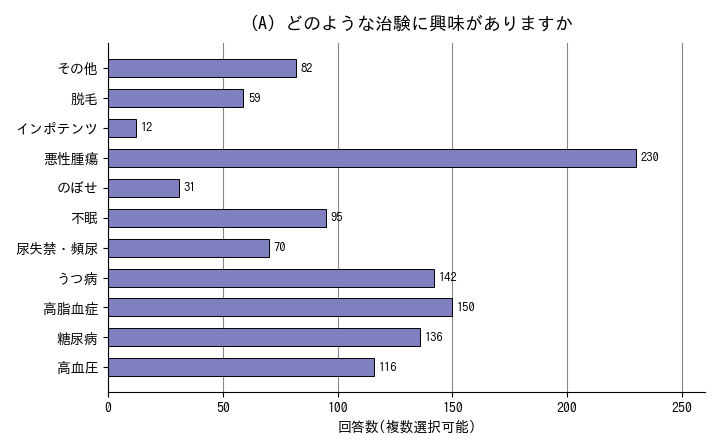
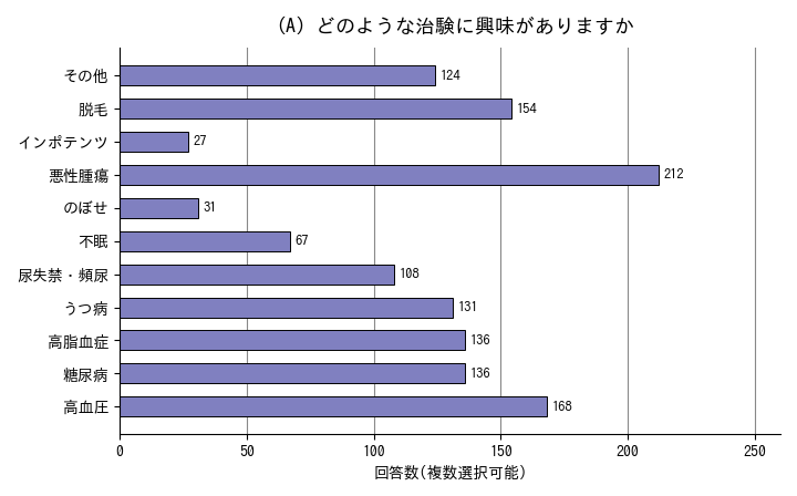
その他: 82 -> 124
脱毛: 59 -> 154
インポテンツ: 12 -> 27
悪性腫瘍: 230 -> 212
不眠: 95 -> 67
尿失禁・頻尿: 70 -> 108
うつ病: 142 -> 131
高脂血症: 150 -> 136
高血圧: 116 -> 168
